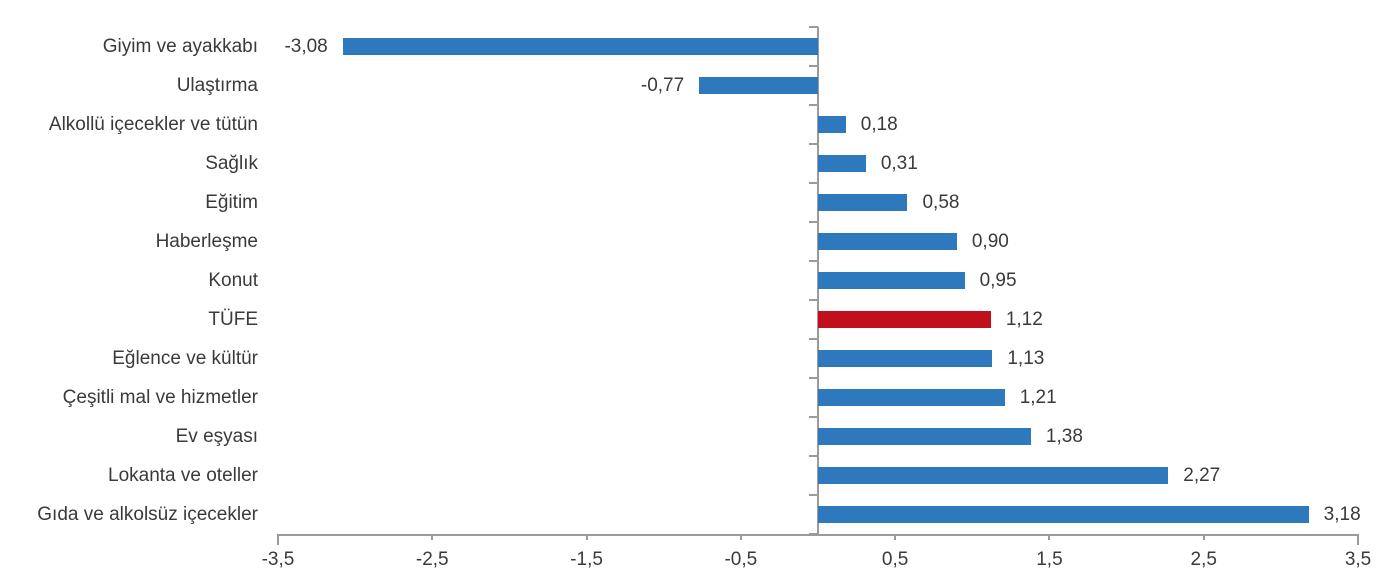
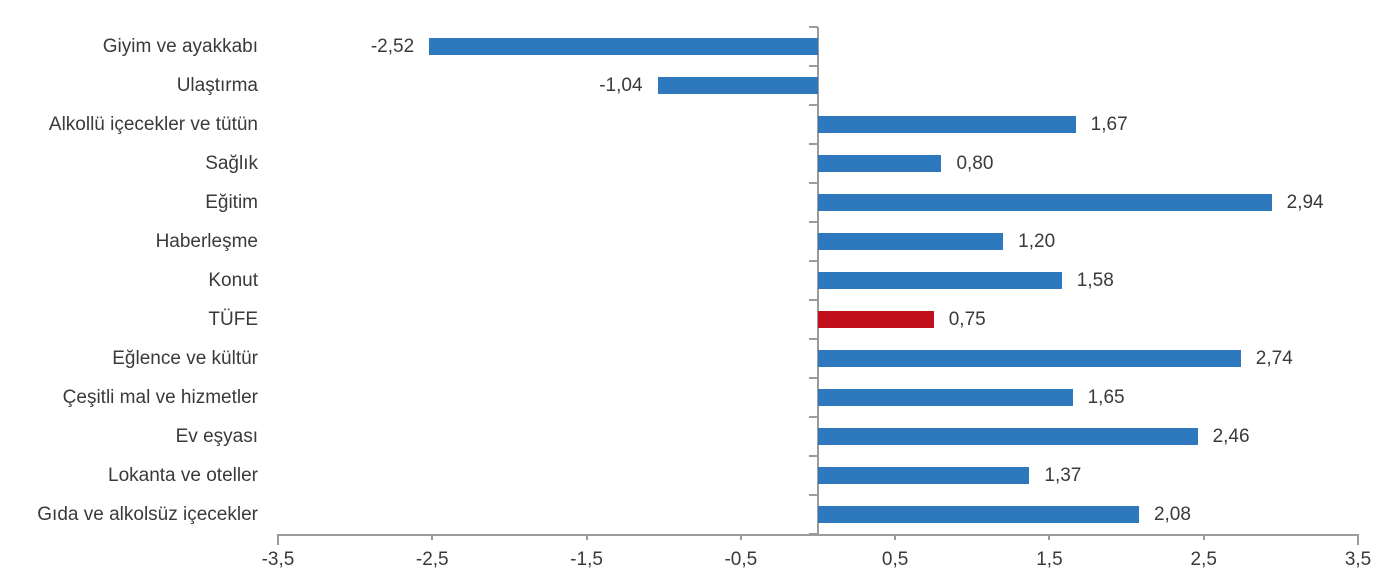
Giyim ve ayakkabı: -3,08 -> -2,52
Ulaştırma: -0,77 -> -1,04
Alkollü içecekler ve tütün: 0,18 -> 1,67
Sağlık: 0,31 -> 0,80
Eğitim: 0,58 -> 2,94
Haberleşme: 0,90 -> 1,20
Konut: 0,95 -> 1,58
TÜFE: 1,12 -> 0,75
Eğlence ve kültür: 1,13 -> 2,74
Çeşitli mal ve hizmetler: 1,21 -> 1,65
Ev eşyası: 1,38 -> 2,46
Lokanta ve oteller: 2,27 -> 1,37
Gıda ve alkolsüz içecekler: 3,18 -> 2,08
